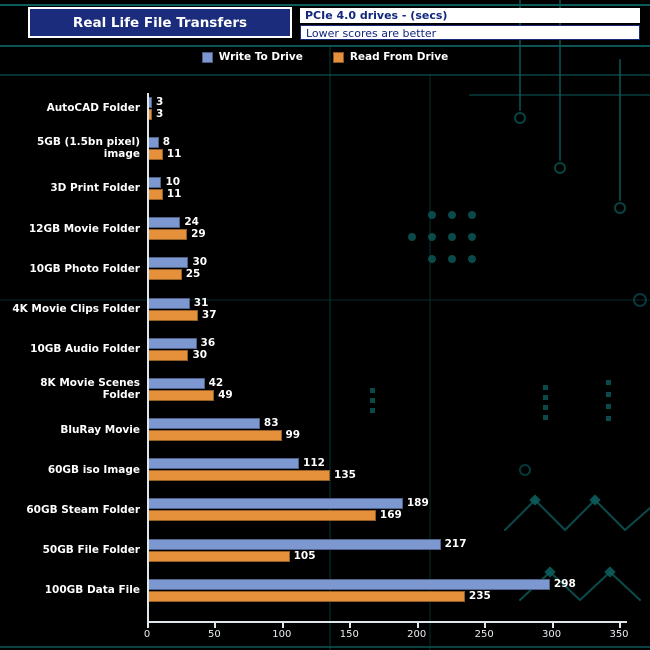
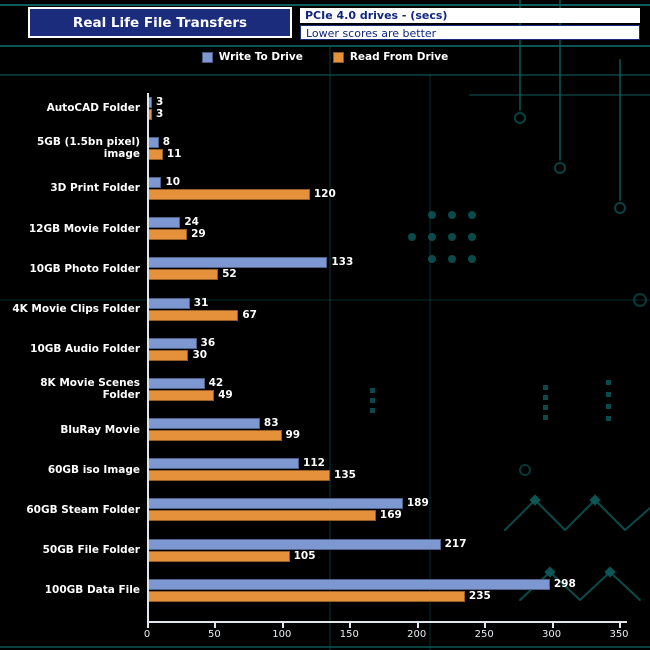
Read From Drive/3D Print Folder: 11 -> 120
Write To Drive/10GB Photo Folder: 30 -> 133
Read From Drive/10GB Photo Folder: 25 -> 52
Read From Drive/4K Movie Clips Folder: 37 -> 67
